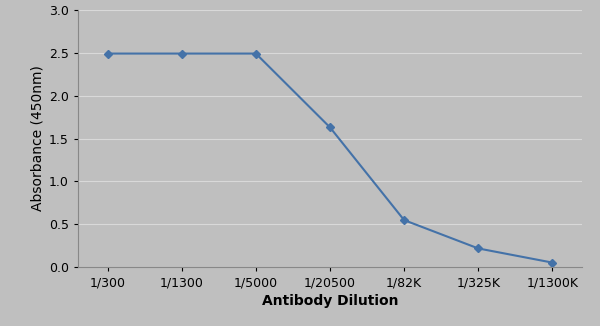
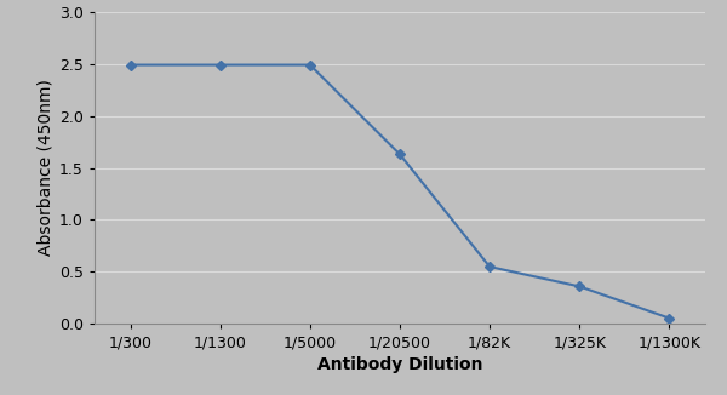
1/325K: 0.22 -> 0.36
